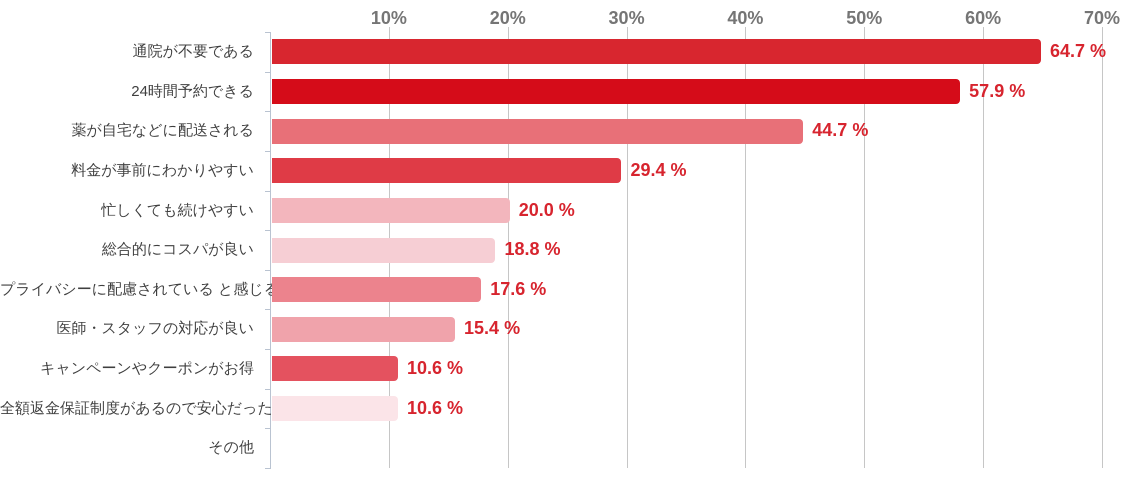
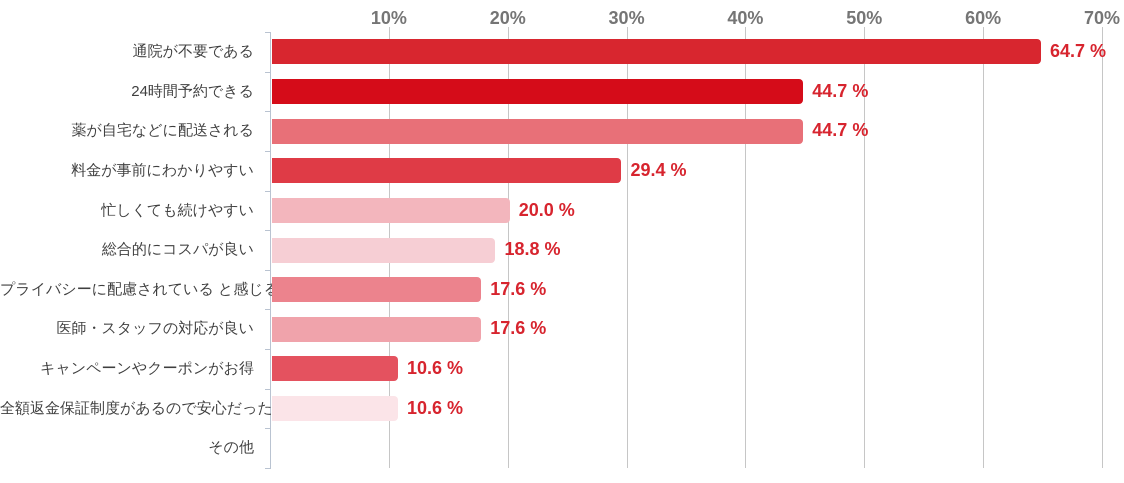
24時間予約できる: 57.9 -> 44.7
医師・スタッフの対応が良い: 15.4 -> 17.6
